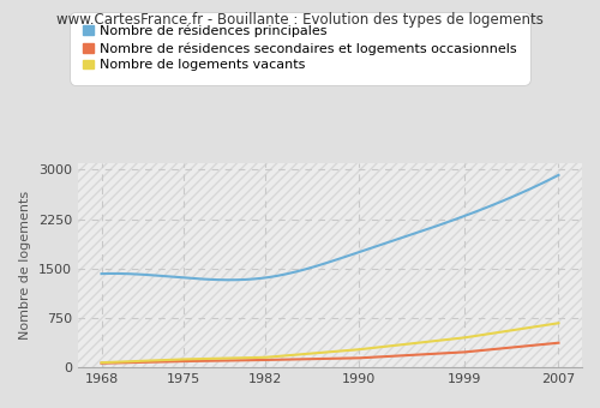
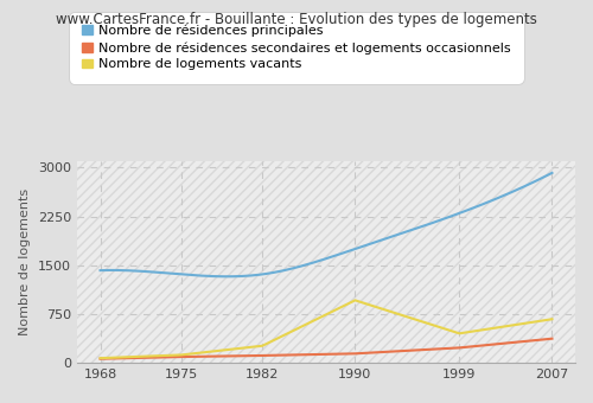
Nombre de logements vacants/1982: 150 -> 260
Nombre de logements vacants/1990: 270 -> 960
